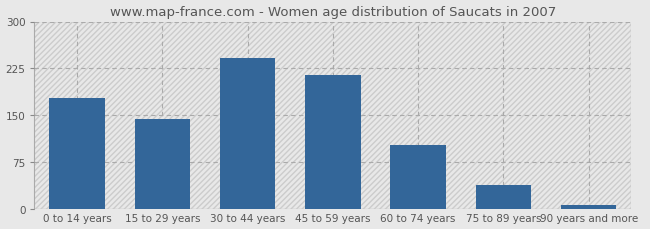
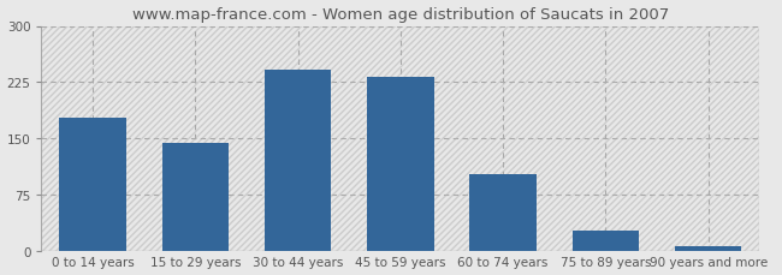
45 to 59 years: 214 -> 232
75 to 89 years: 38 -> 26
